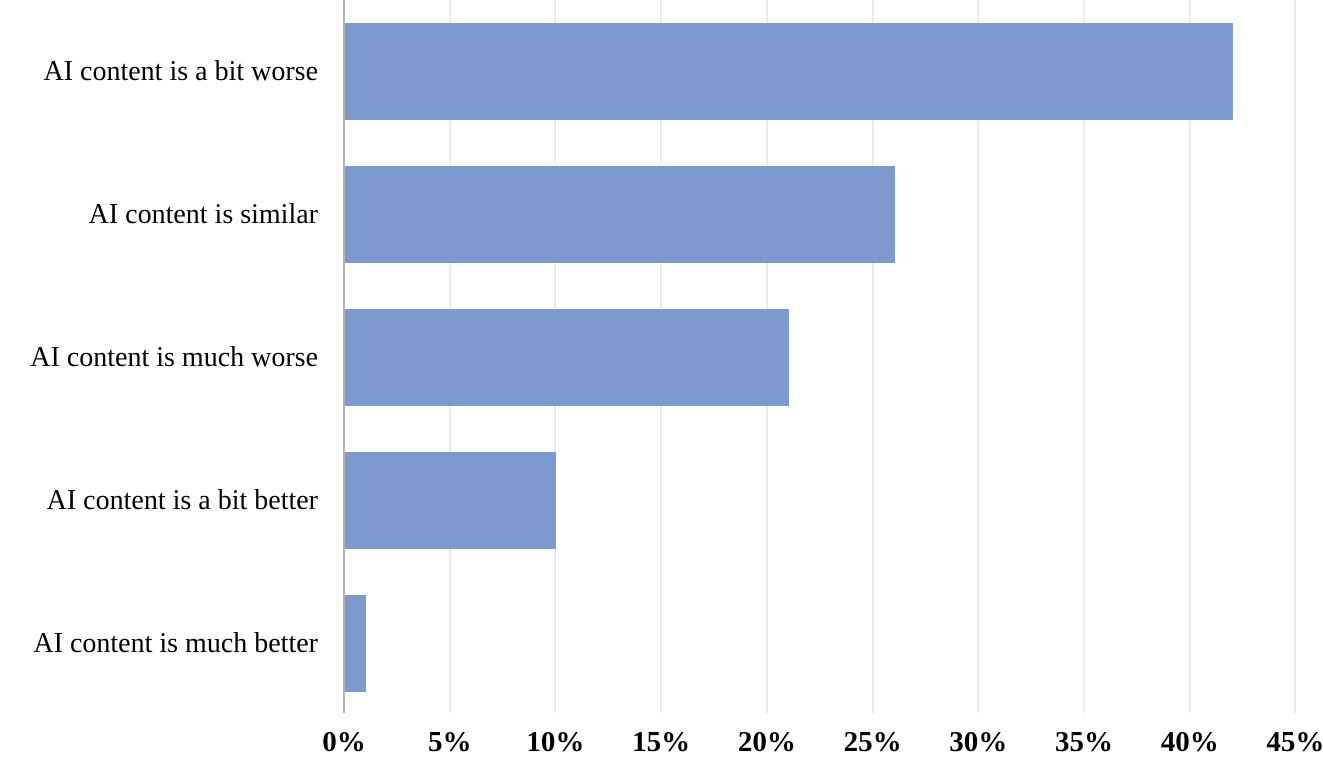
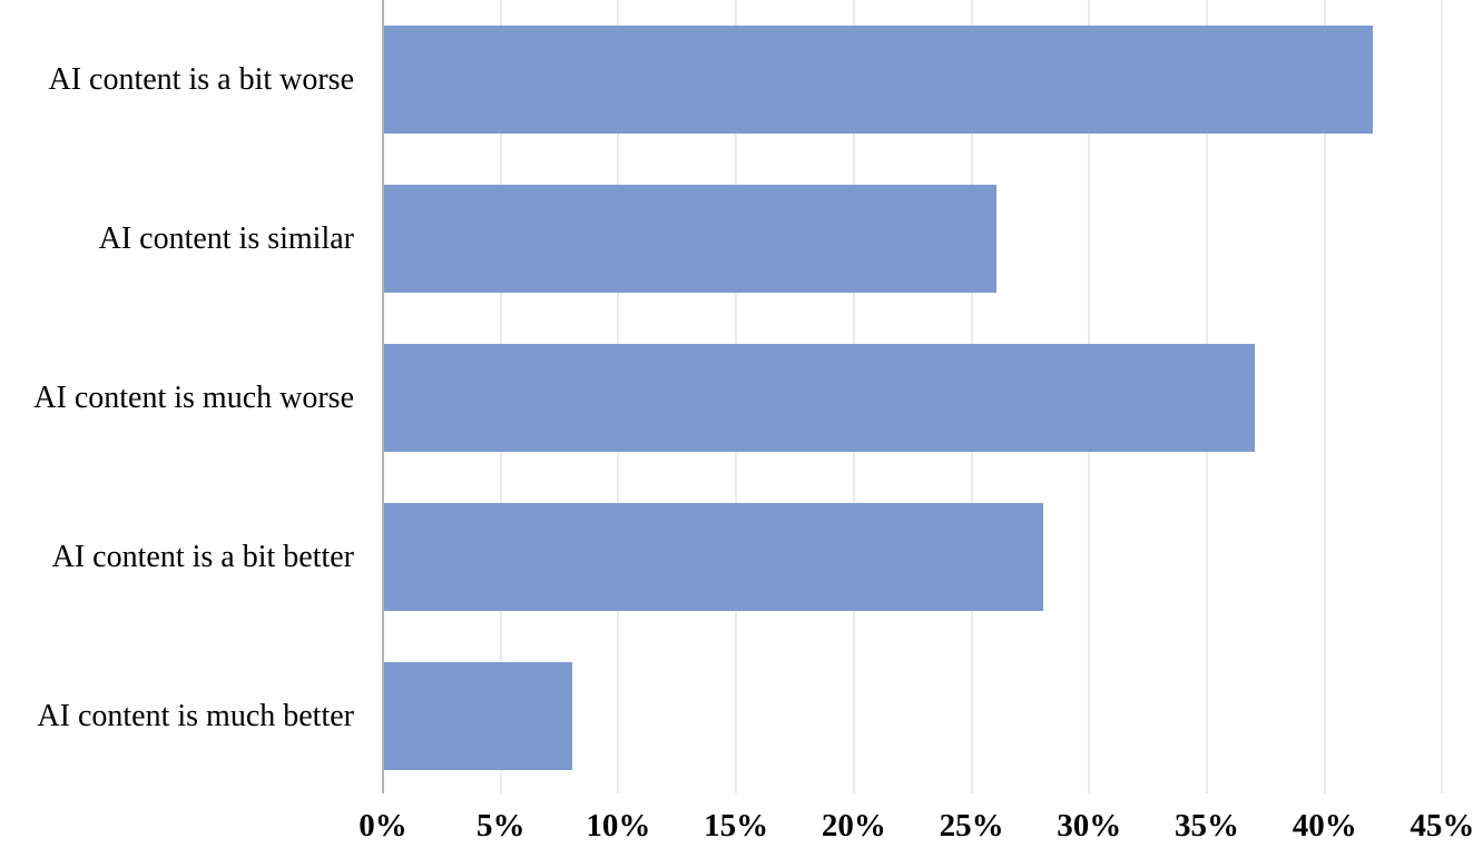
AI content is much worse: 21% -> 37%
AI content is a bit better: 10% -> 28%
AI content is much better: 1% -> 8%
